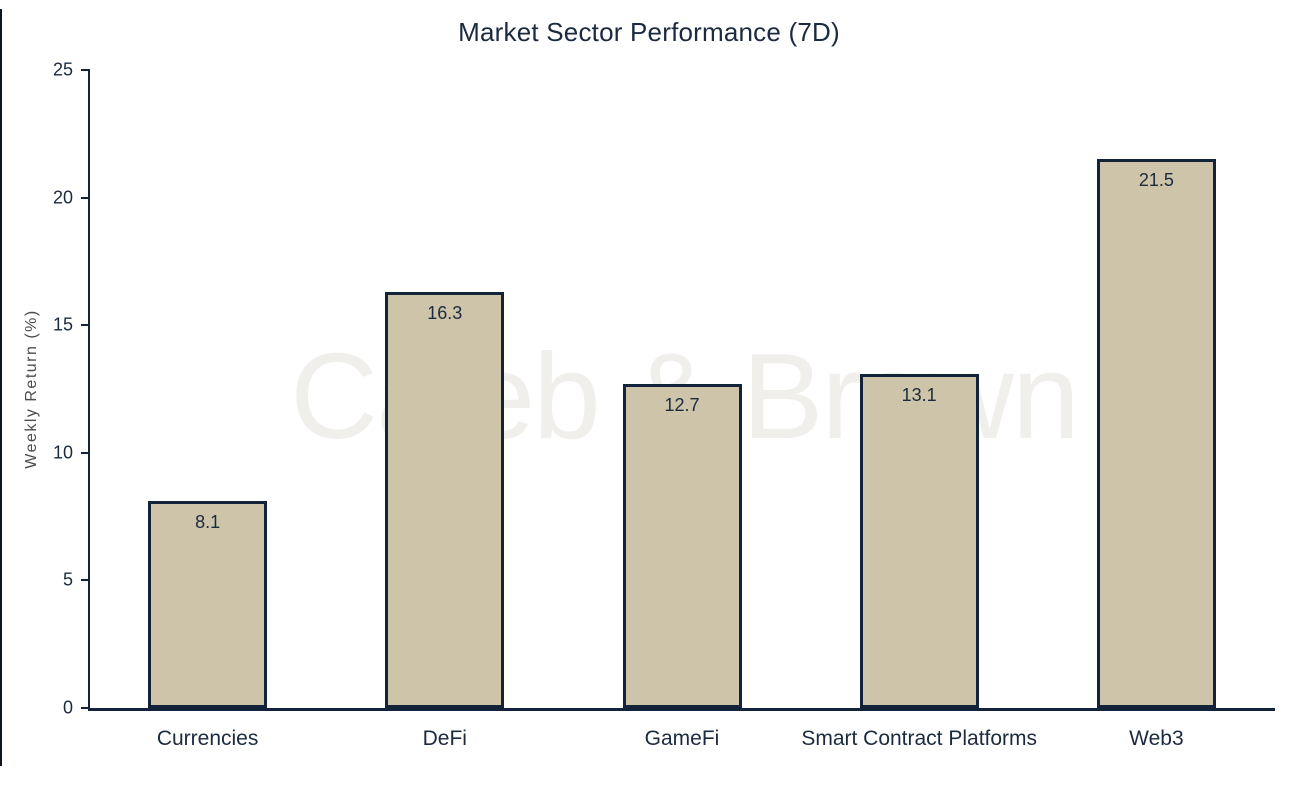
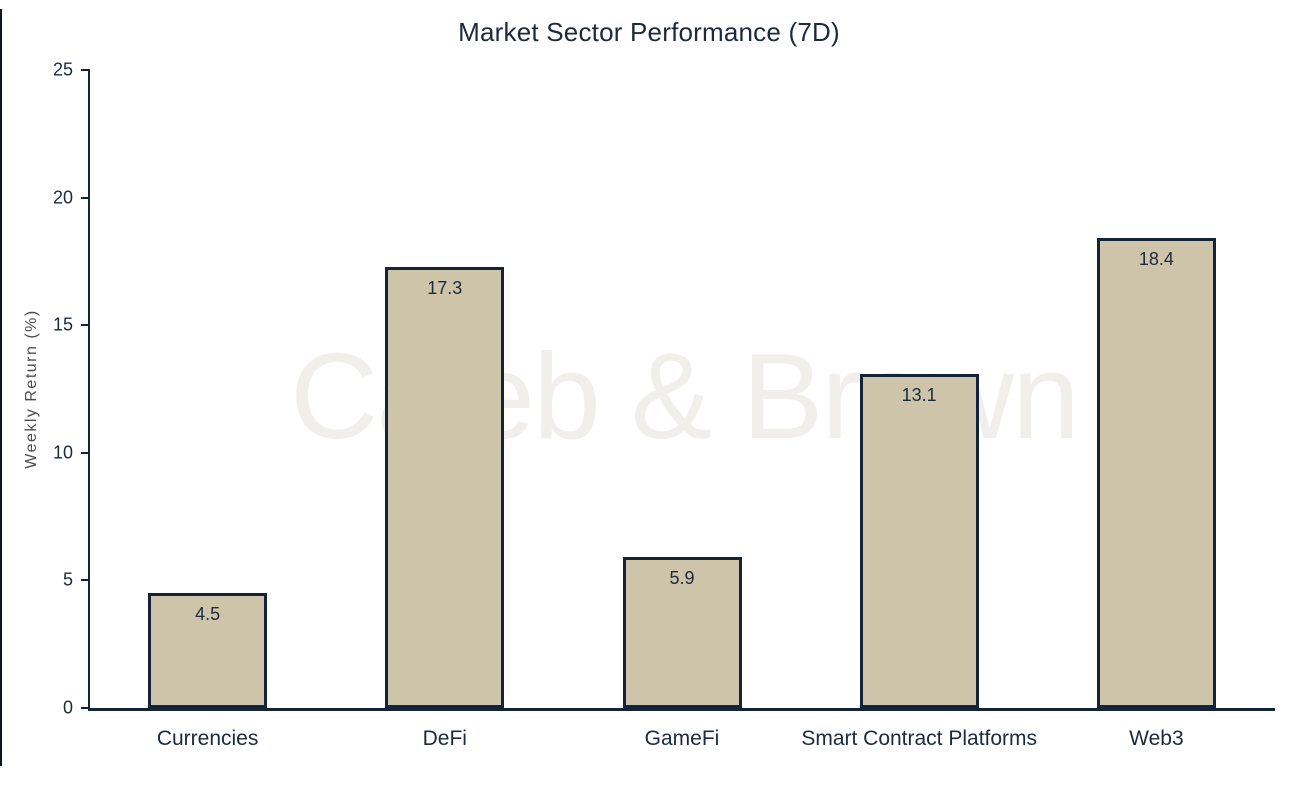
Currencies: 8.1 -> 4.5
DeFi: 16.3 -> 17.3
GameFi: 12.7 -> 5.9
Web3: 21.5 -> 18.4
